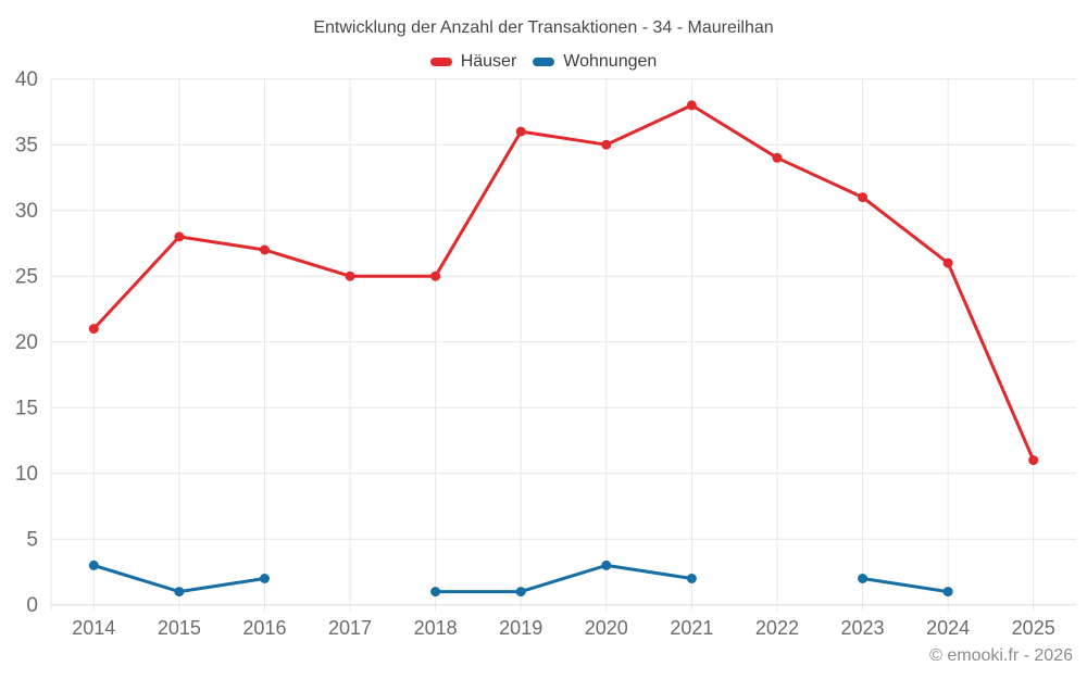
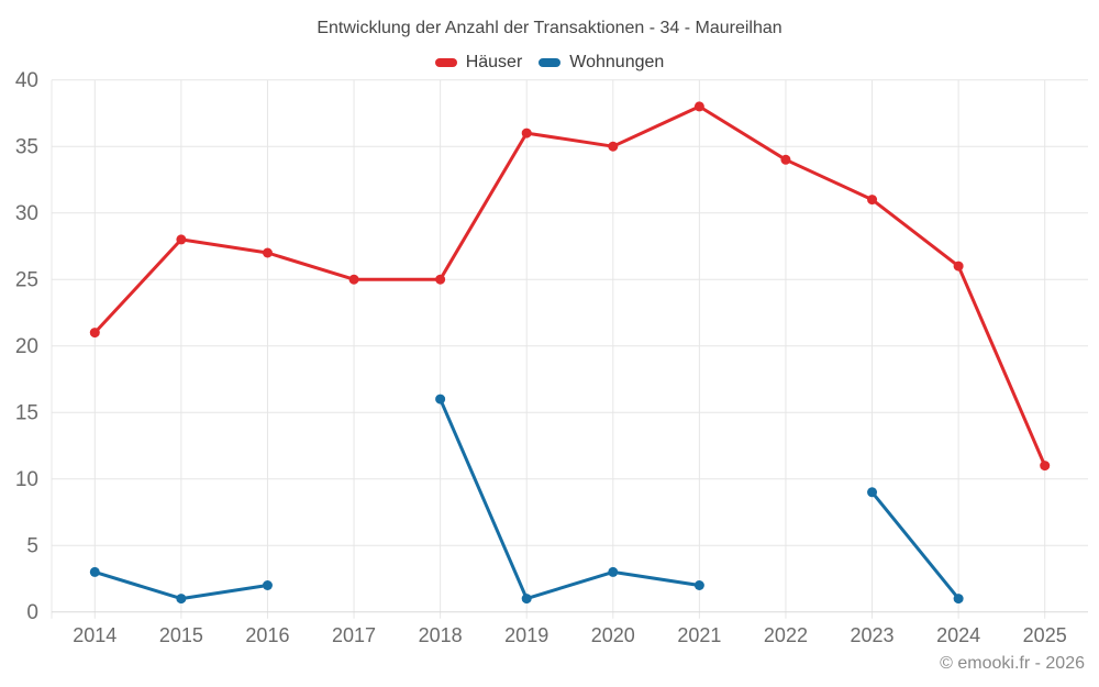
Wohnungen/2018: 1 -> 16
Wohnungen/2023: 2 -> 9
